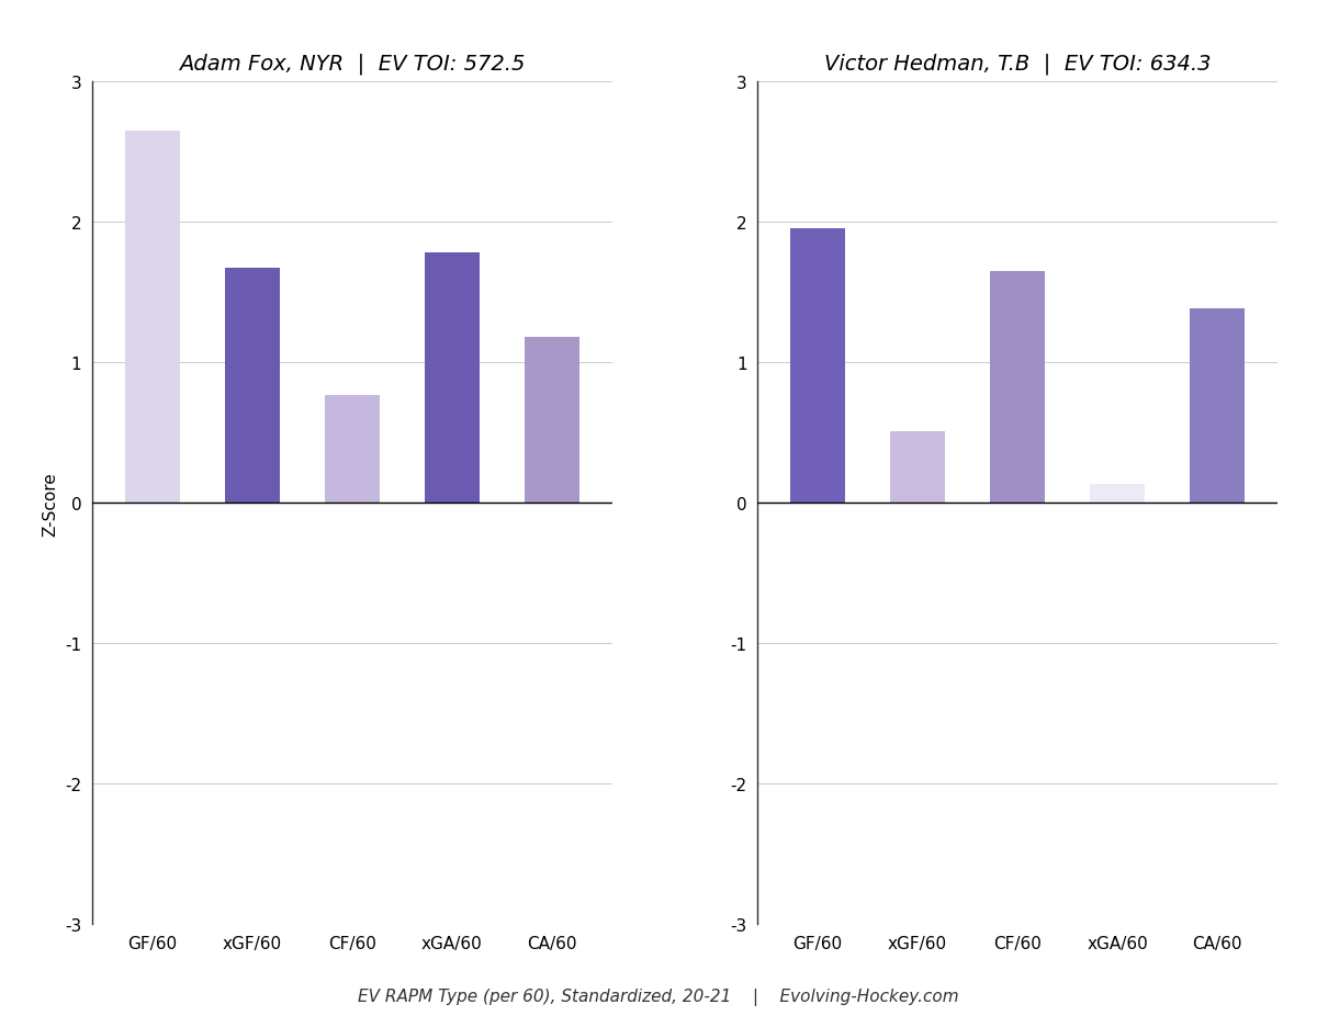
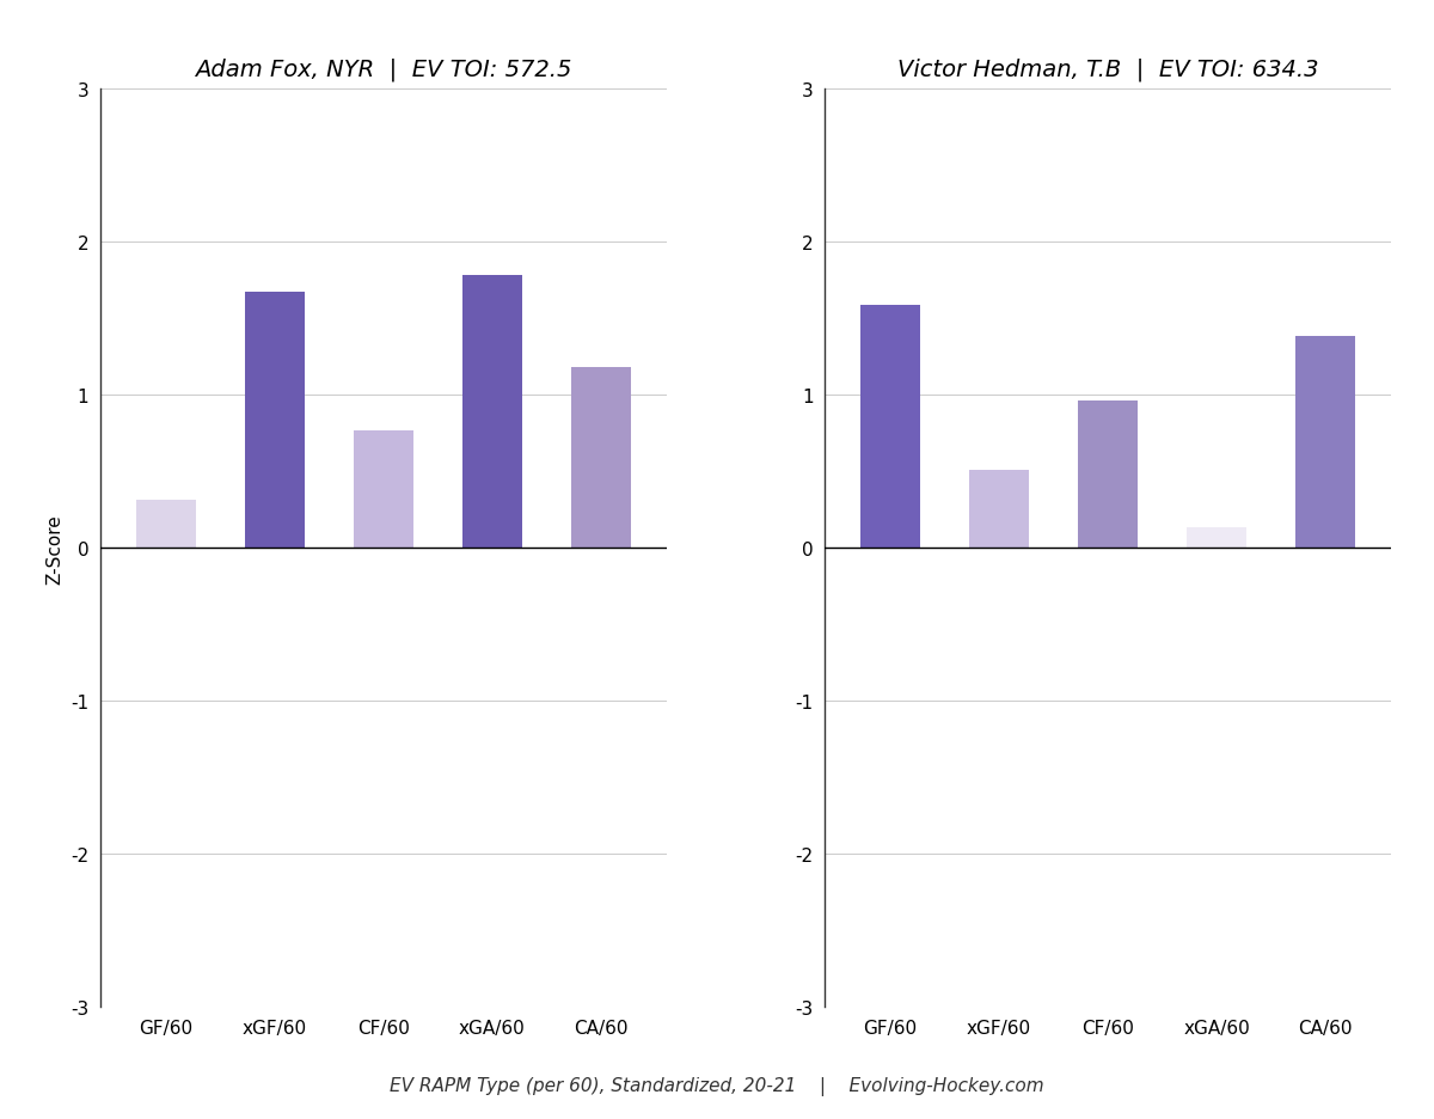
Adam Fox, NYR | EV TOI: 572.5/GF/60: 2.65 -> 0.31
Victor Hedman, T.B | EV TOI: 634.3/GF/60: 1.95 -> 1.59
Victor Hedman, T.B | EV TOI: 634.3/CF/60: 1.65 -> 0.96
